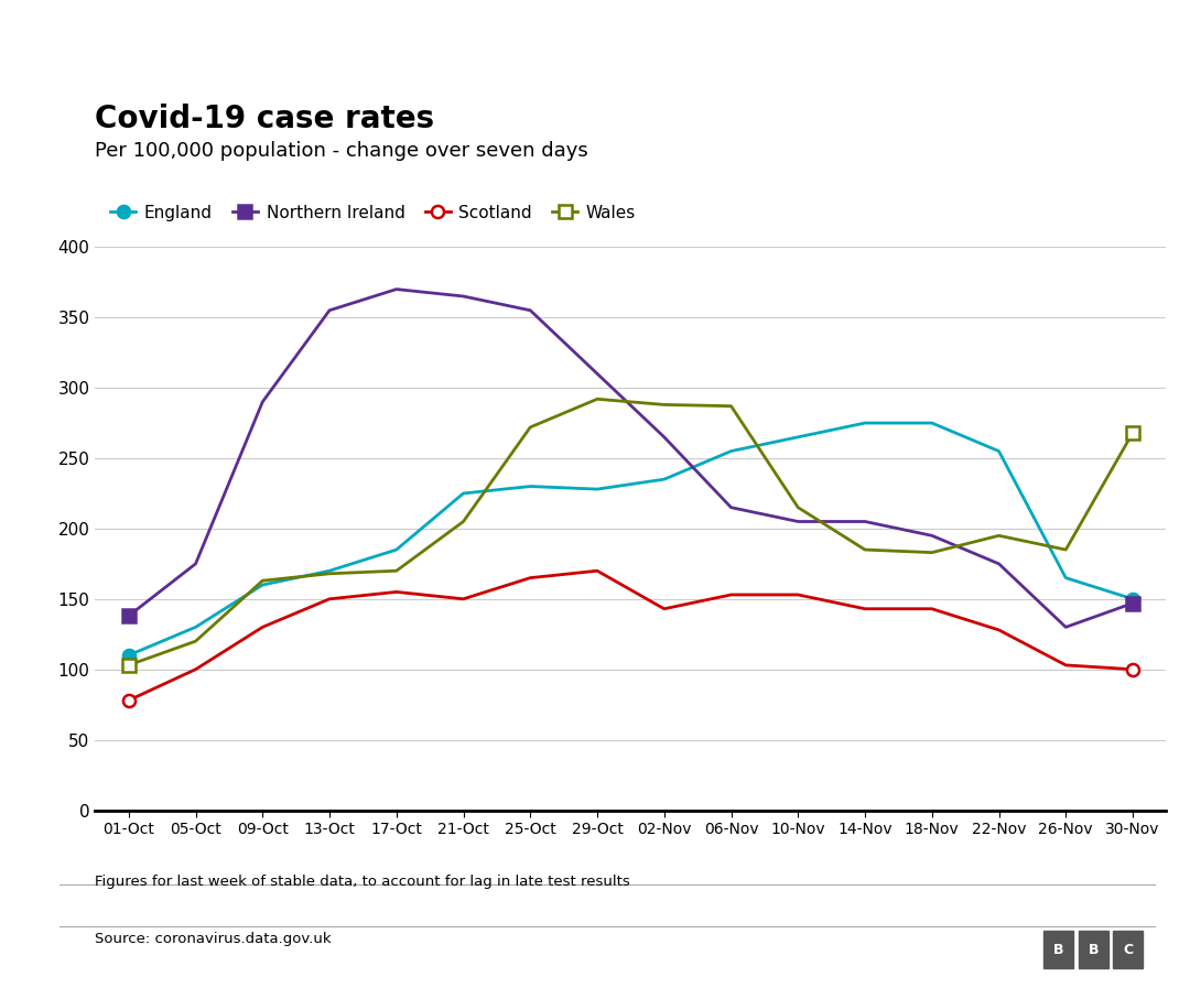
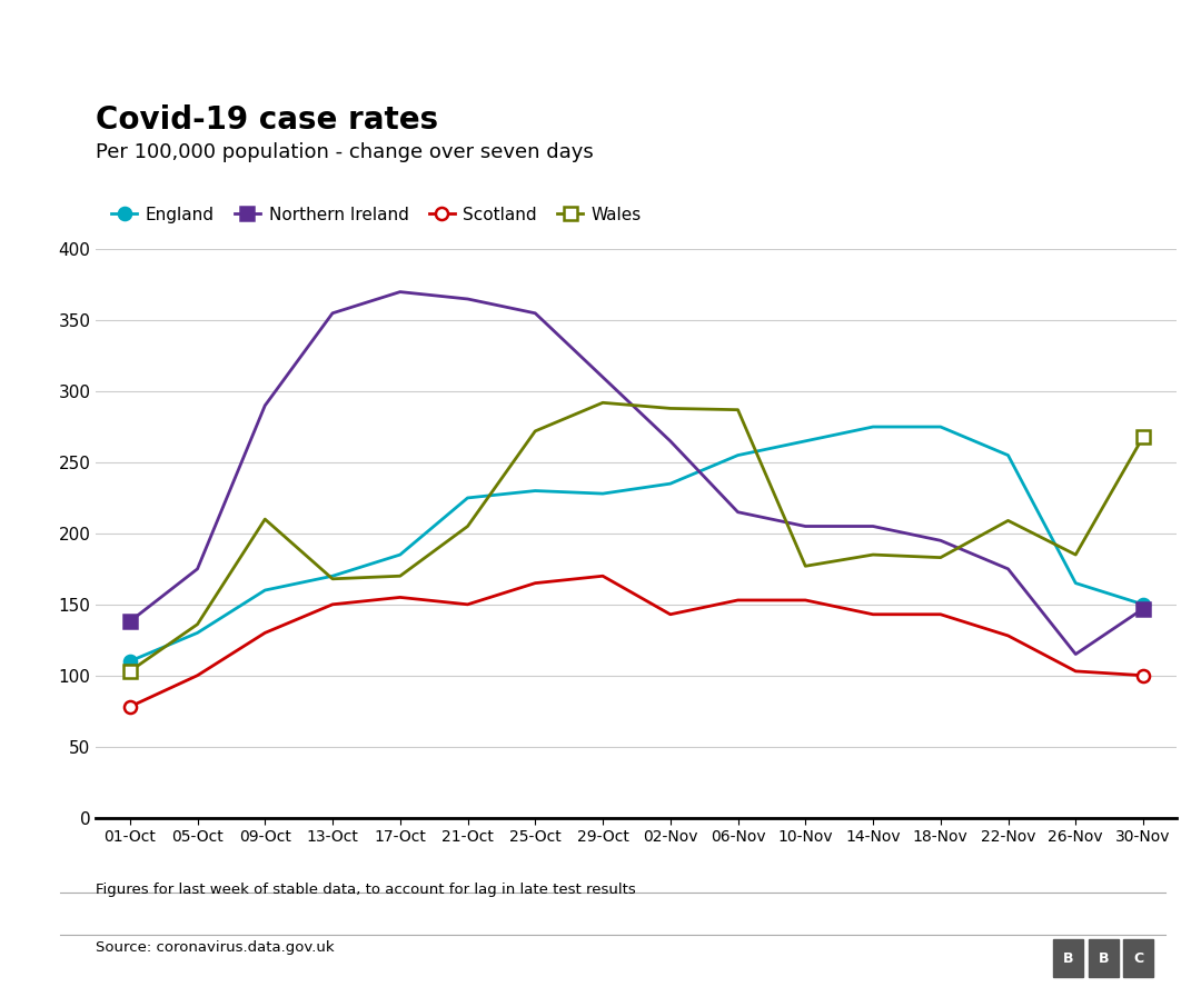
Wales/05-Oct: 120 -> 136
Wales/09-Oct: 163 -> 210
Wales/10-Nov: 215 -> 177
Wales/22-Nov: 195 -> 209
Northern Ireland/26-Nov: 130 -> 115
